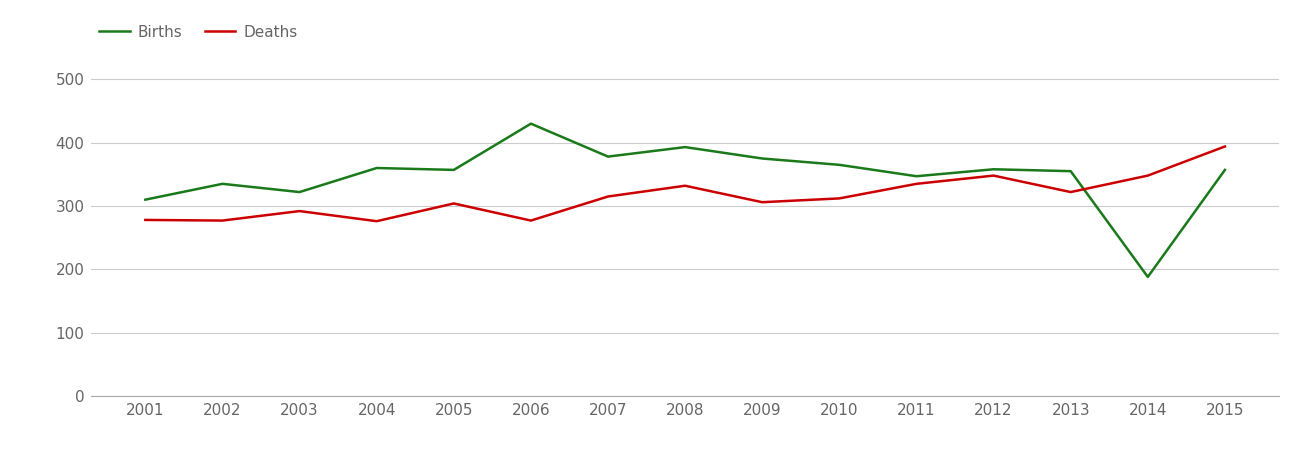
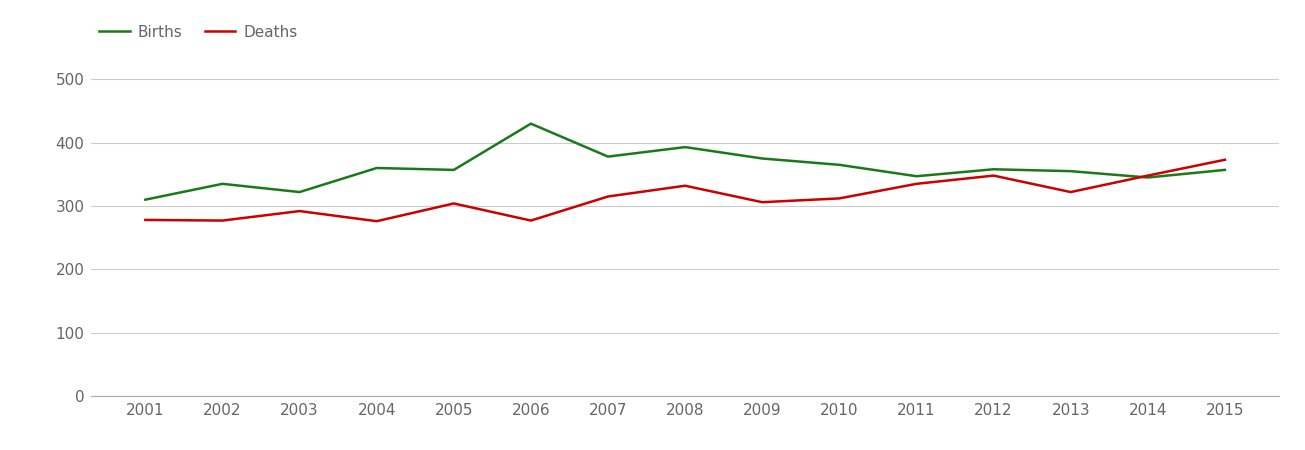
Births/2014: 188 -> 345
Deaths/2015: 394 -> 373
